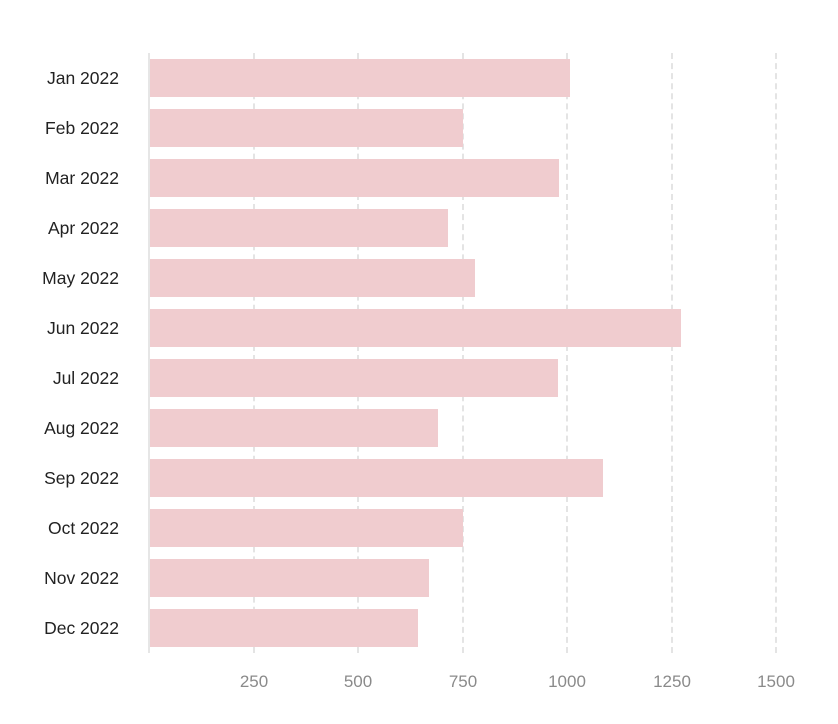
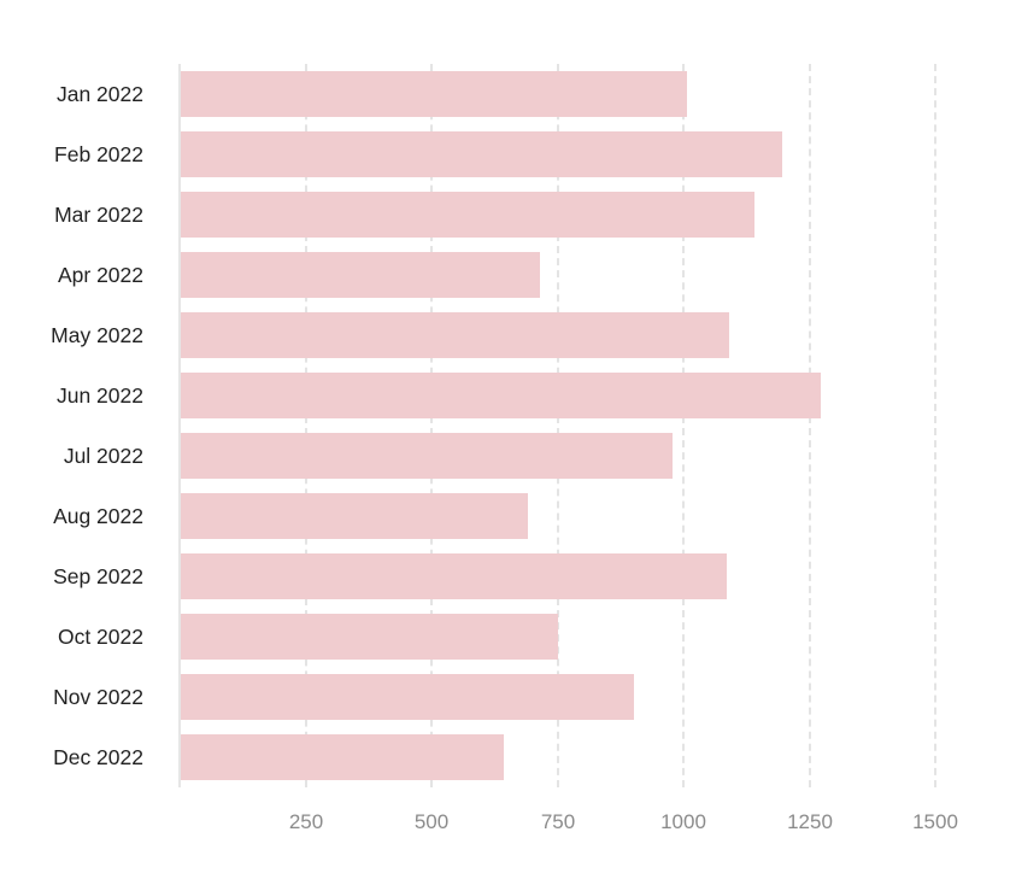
Feb 2022: 750 -> 1200
Mar 2022: 980 -> 1140
May 2022: 780 -> 1090
Nov 2022: 670 -> 900
